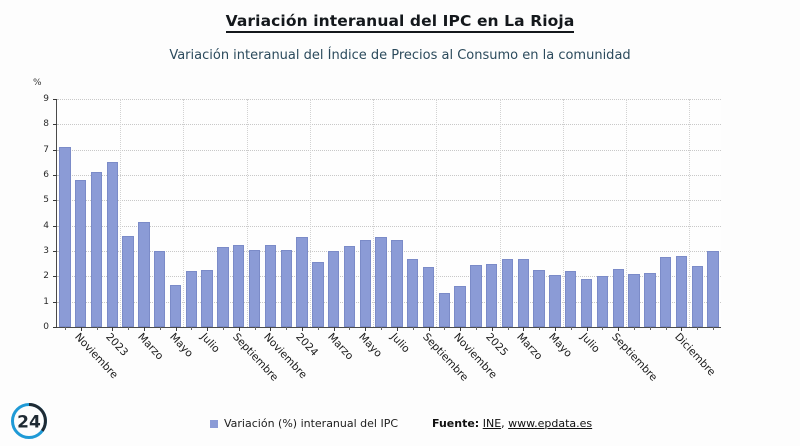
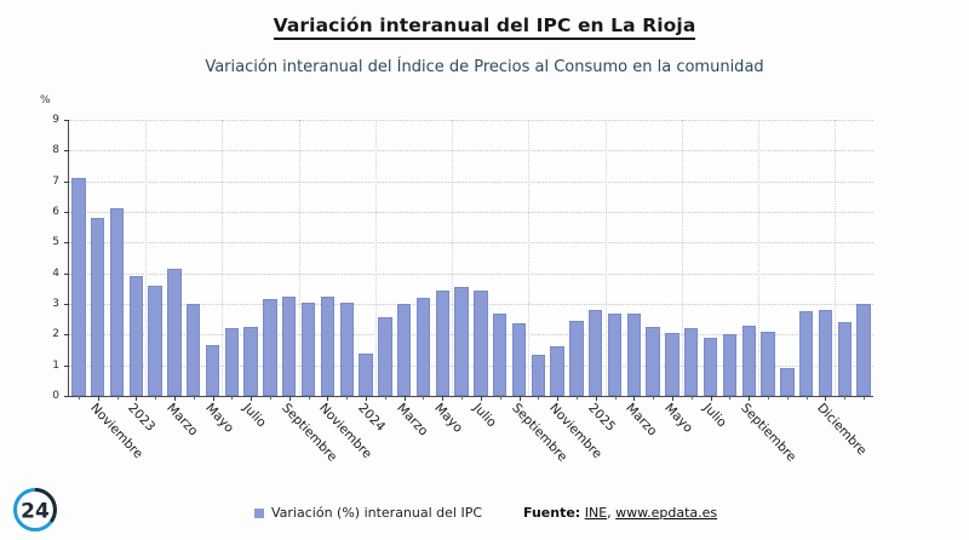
2023: 6.5 -> 3.9
2024: 3.5 -> 1.4
2025: 2.5 -> 2.8
Noviembre 2025: 2.1 -> 0.9
